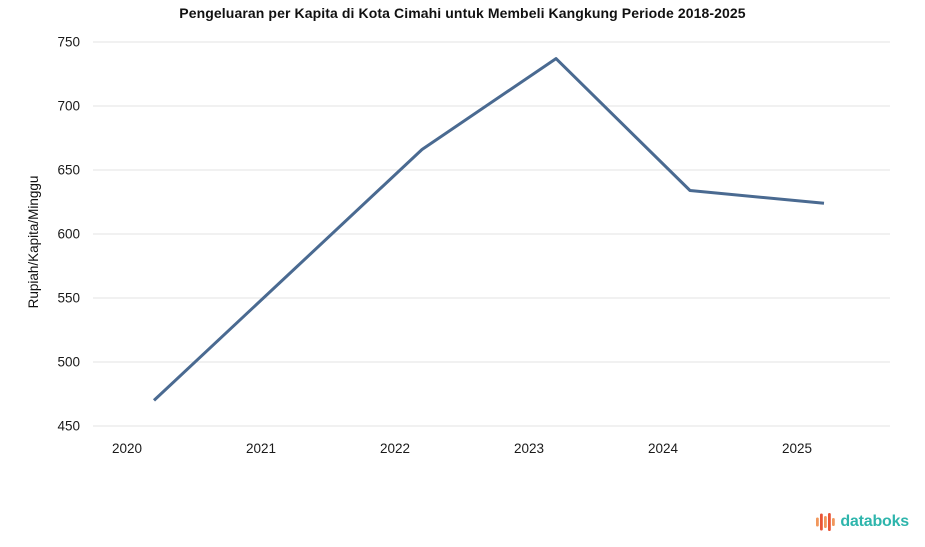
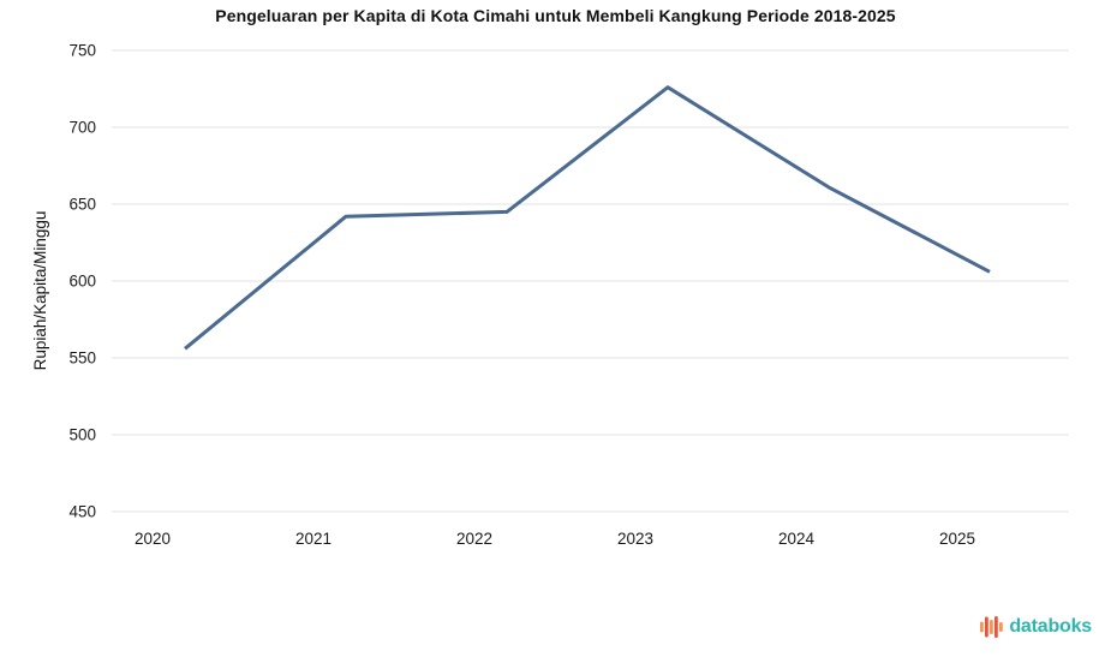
2020: 470 -> 556
2021: 568 -> 642
2022: 666 -> 645
2023: 737 -> 726
2024: 634 -> 661
2025: 624 -> 606
